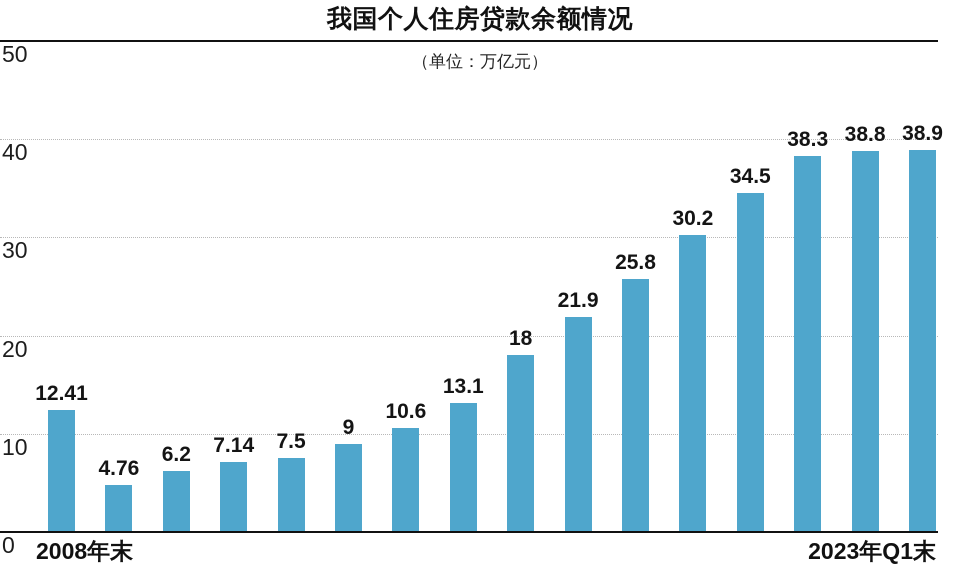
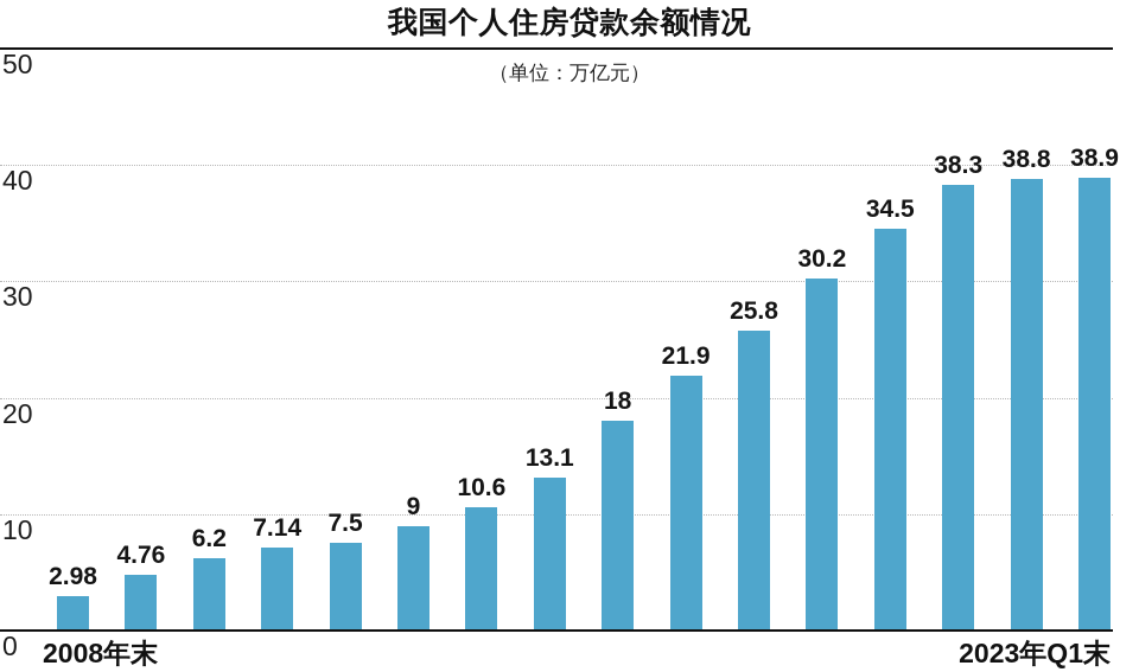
2008年末: 12.41 -> 2.98
